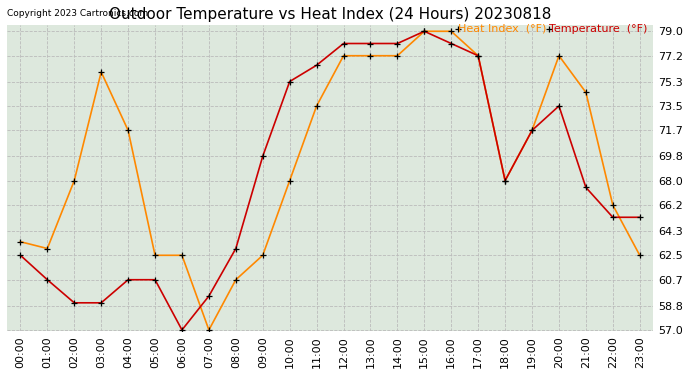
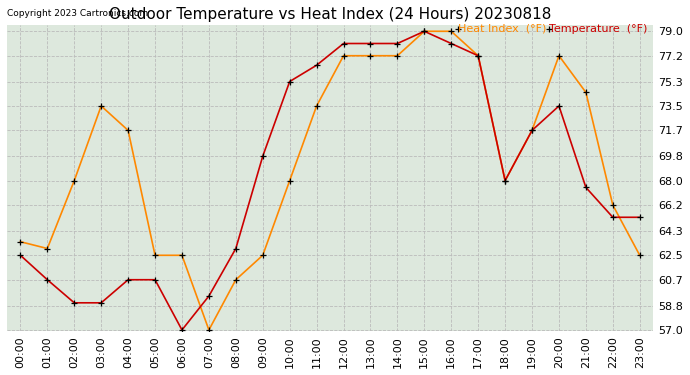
Heat Index (°F)/03:00: 76.0 -> 73.5
